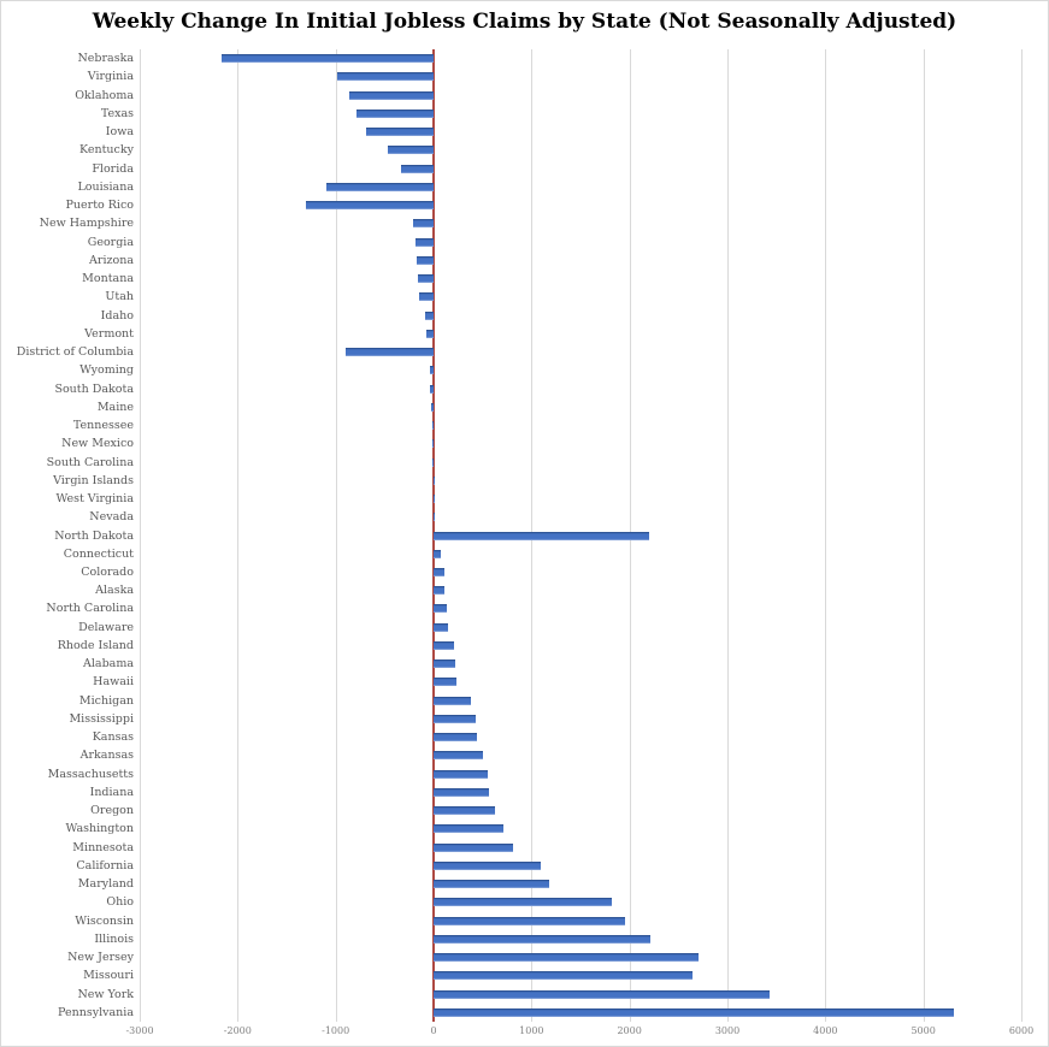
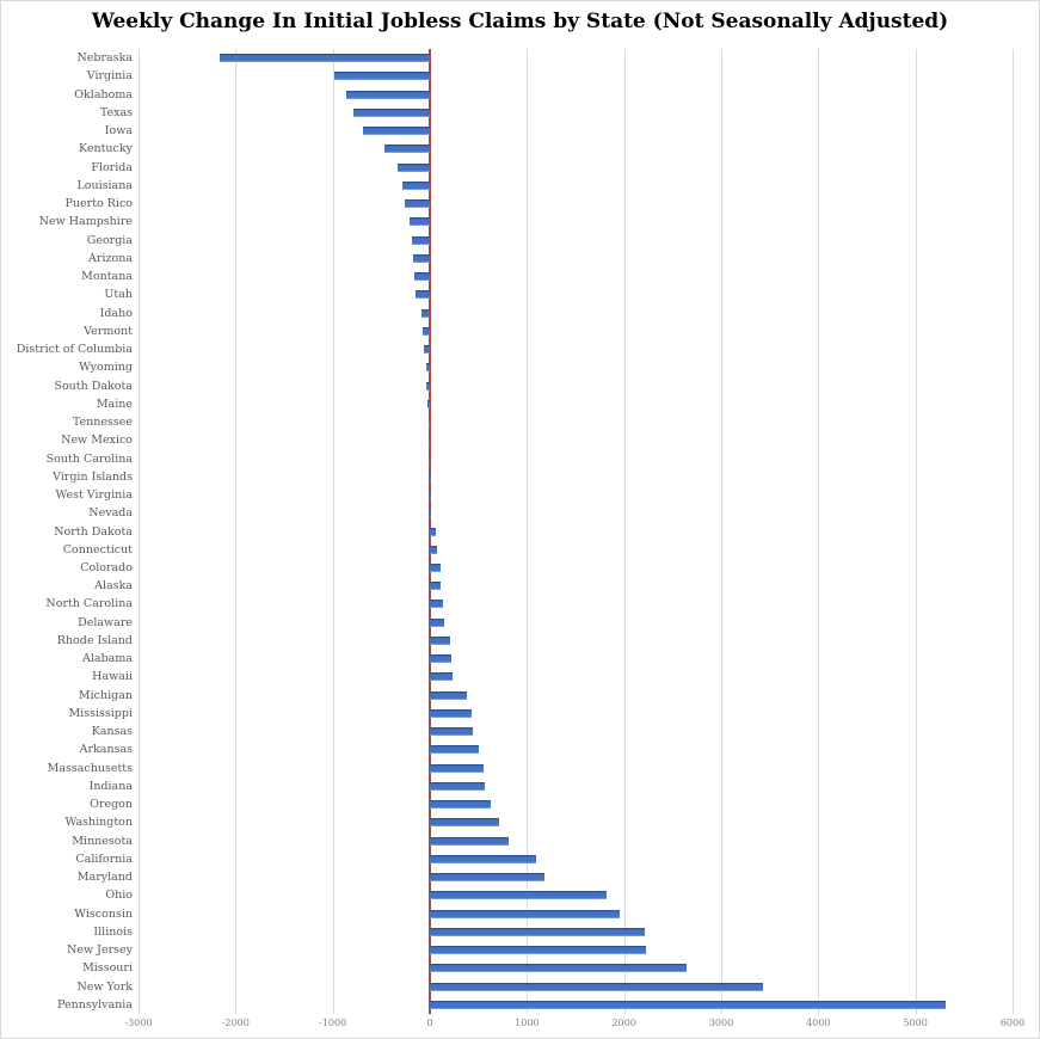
Louisiana: -1100 -> -300
Puerto Rico: -1300 -> -300
District of Columbia: -900 -> -100
North Dakota: 2200 -> 100
New Jersey: 2700 -> 2200
